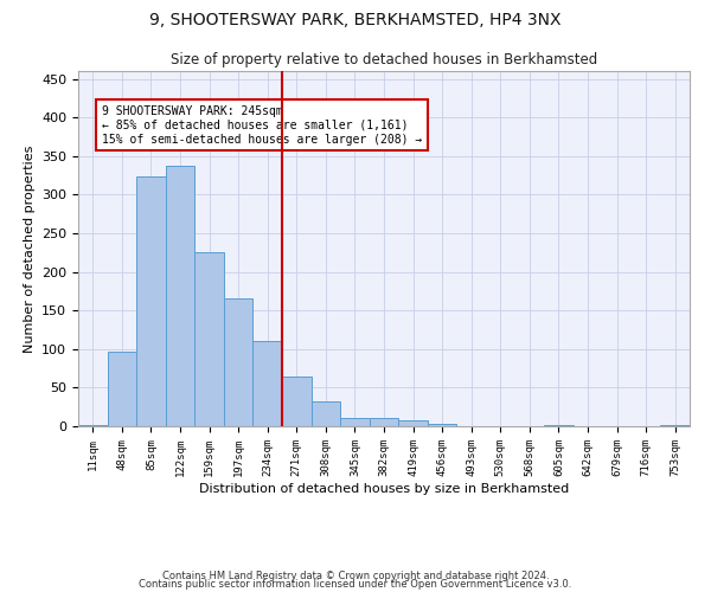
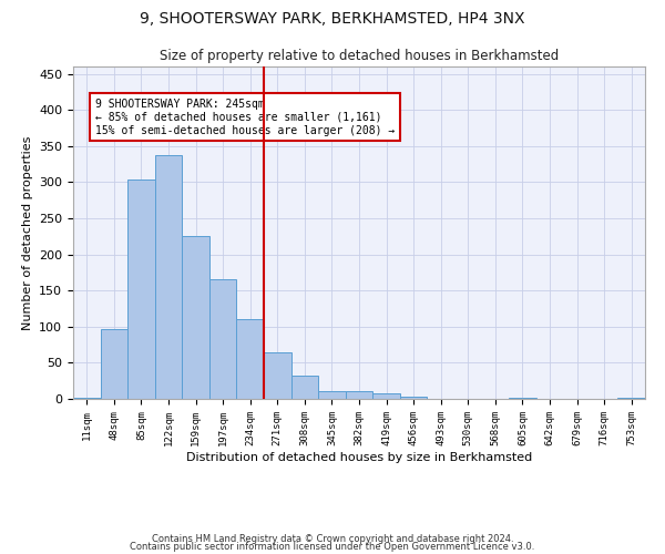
85sqm: 324 -> 303
